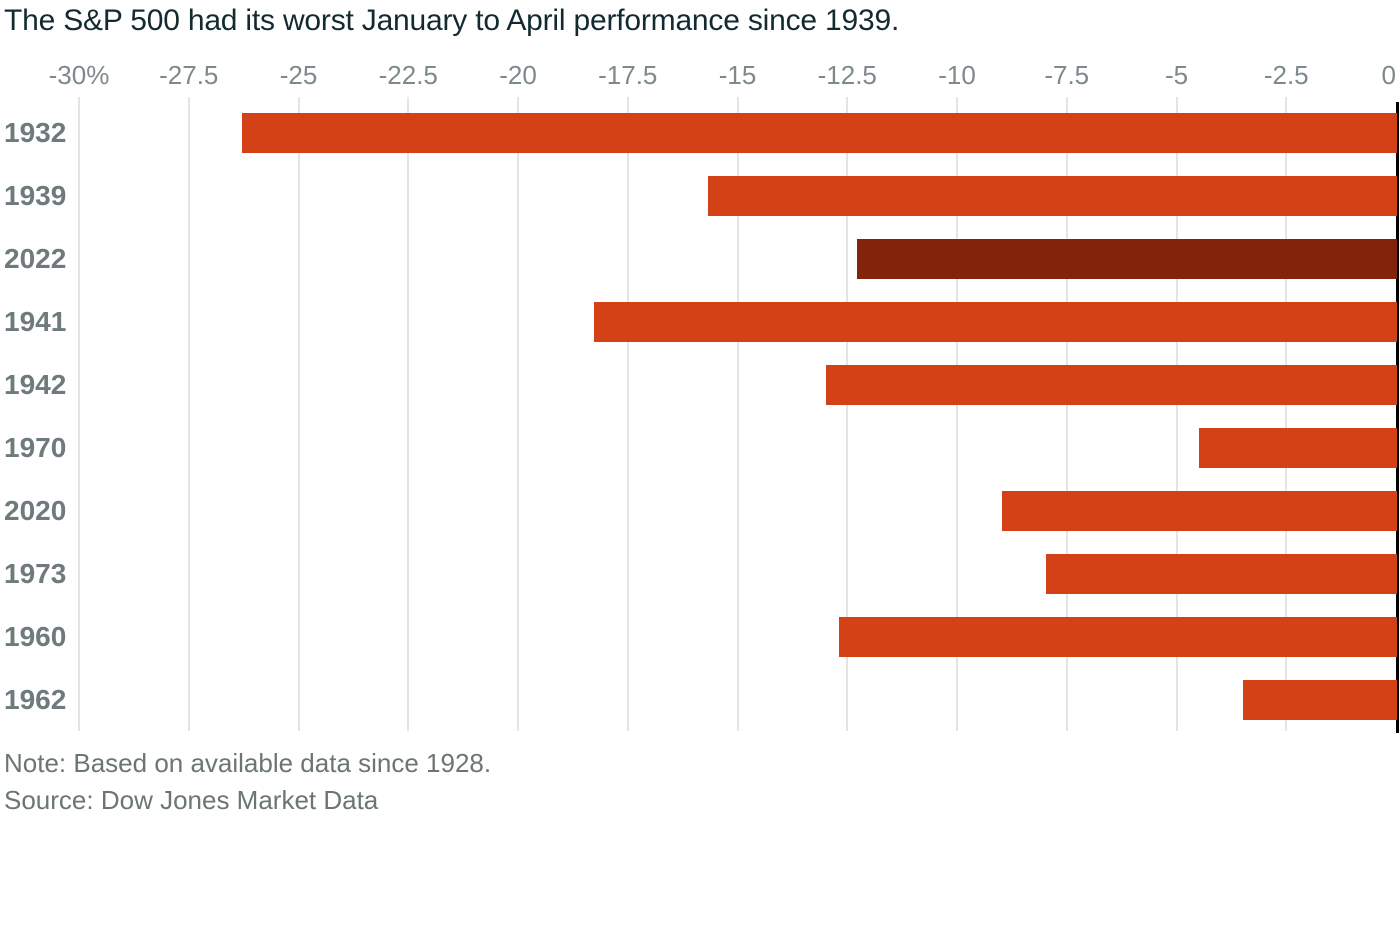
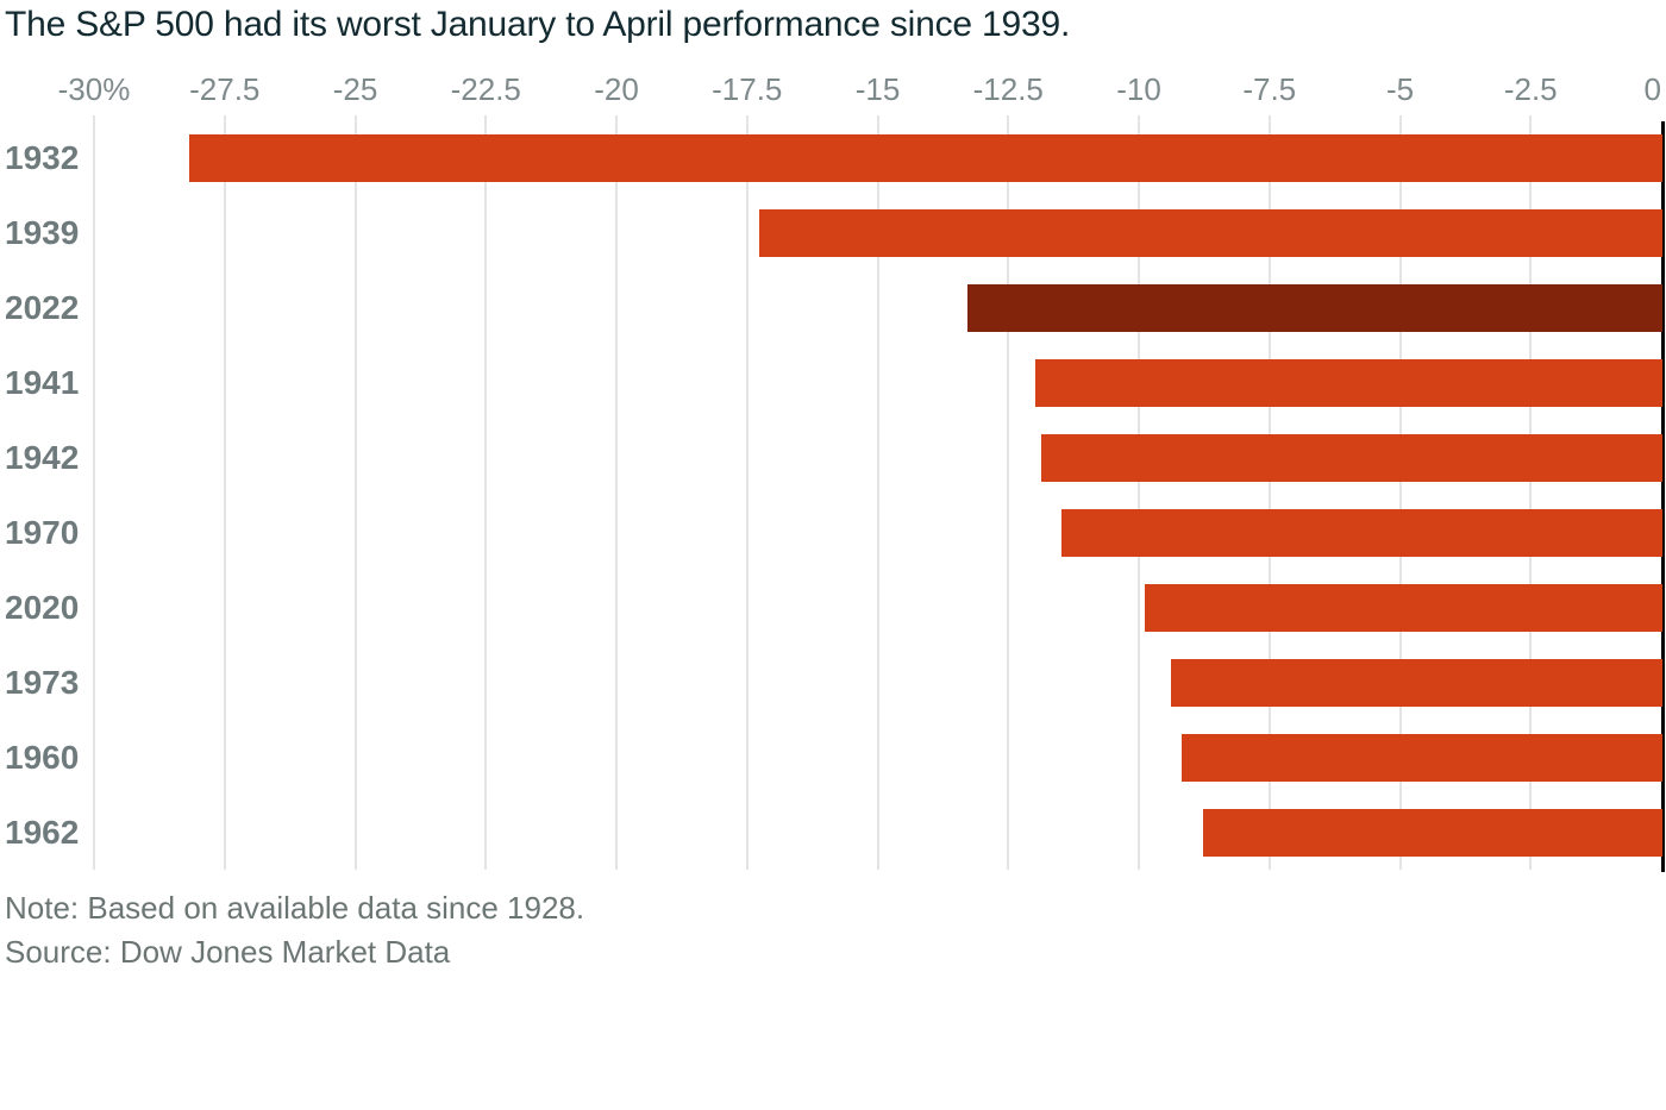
1932: -26,3 -> -28,2
1939: -15,7 -> -17,3
2022: -12,3 -> -13,3
1941: -18,3 -> -12,0
1942: -13,0 -> -11,9
1970: -4,5 -> -11,5
2020: -9,0 -> -9,9
1973: -8,0 -> -9,4
1960: -12,7 -> -9,2
1962: -3,5 -> -8,8
